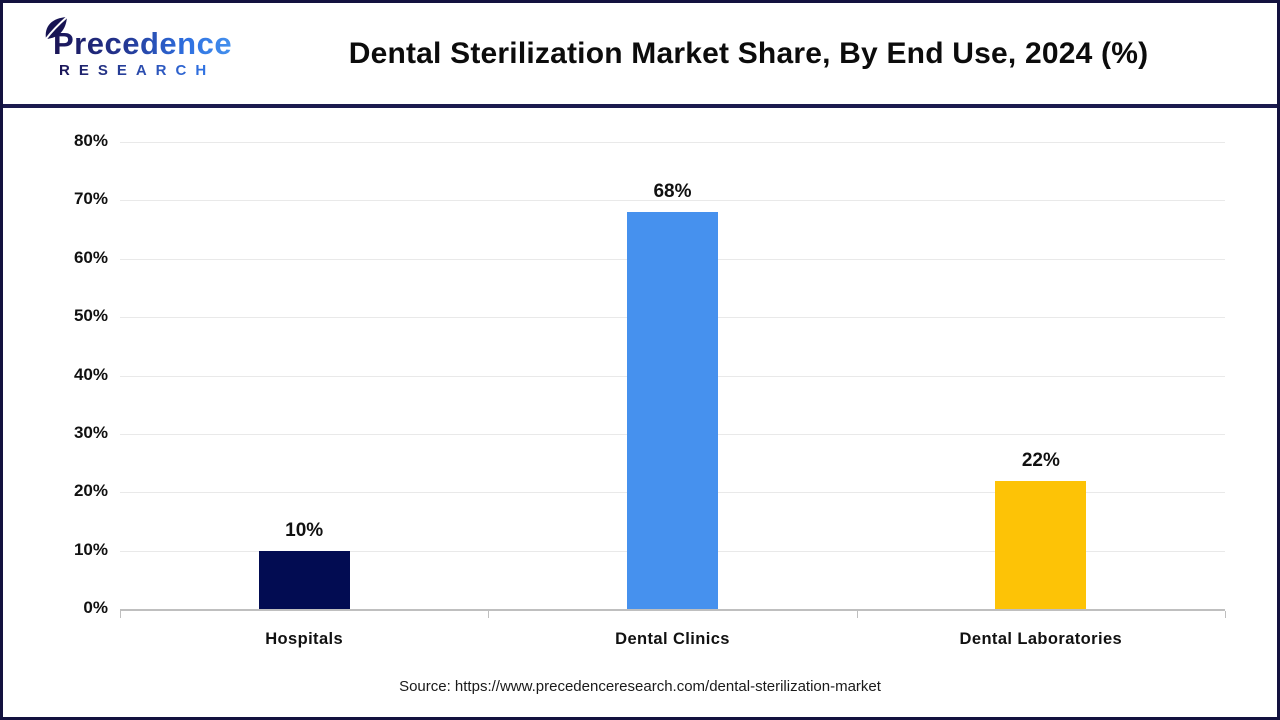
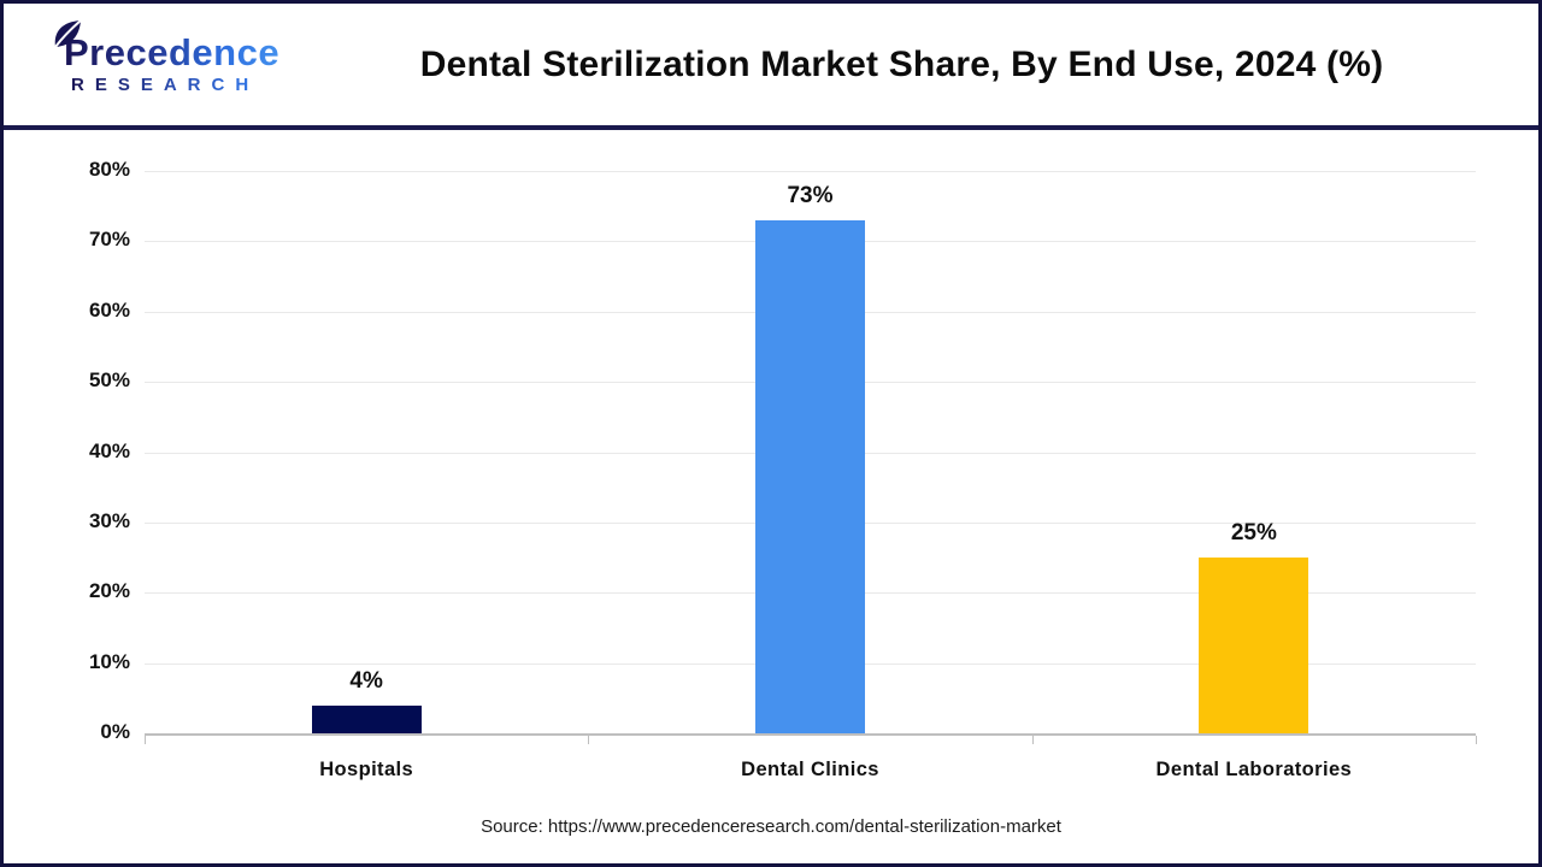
Hospitals: 10% -> 4%
Dental Clinics: 68% -> 73%
Dental Laboratories: 22% -> 25%
